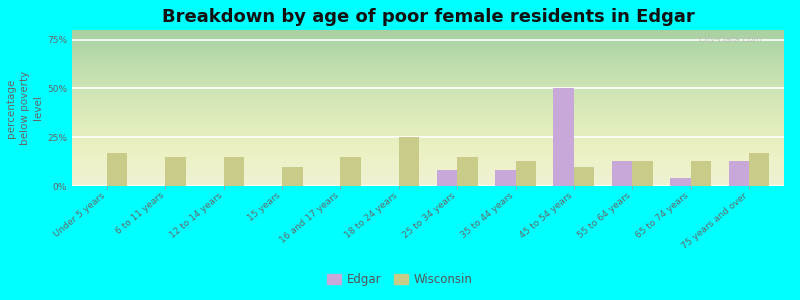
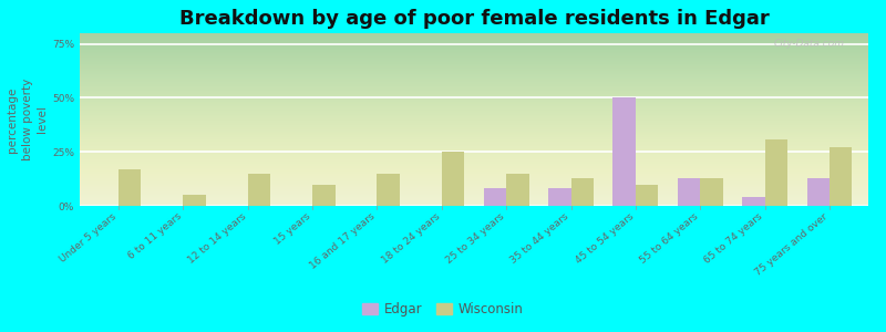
Wisconsin/6 to 11 years: 15% -> 5%
Wisconsin/65 to 74 years: 13% -> 31%
Wisconsin/75 years and over: 17% -> 27%
